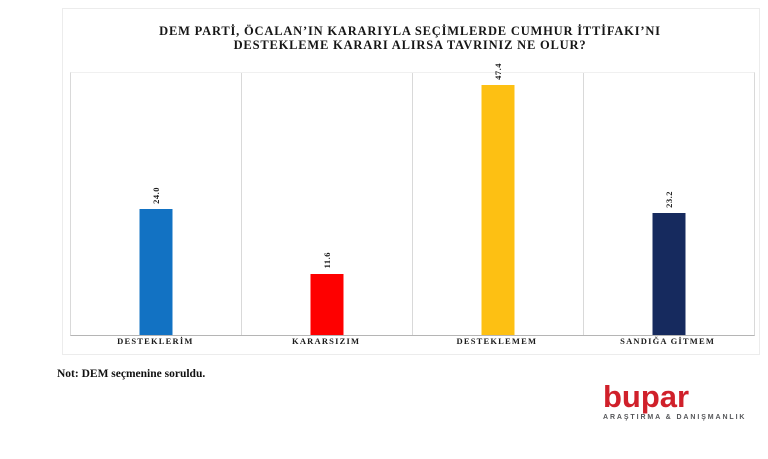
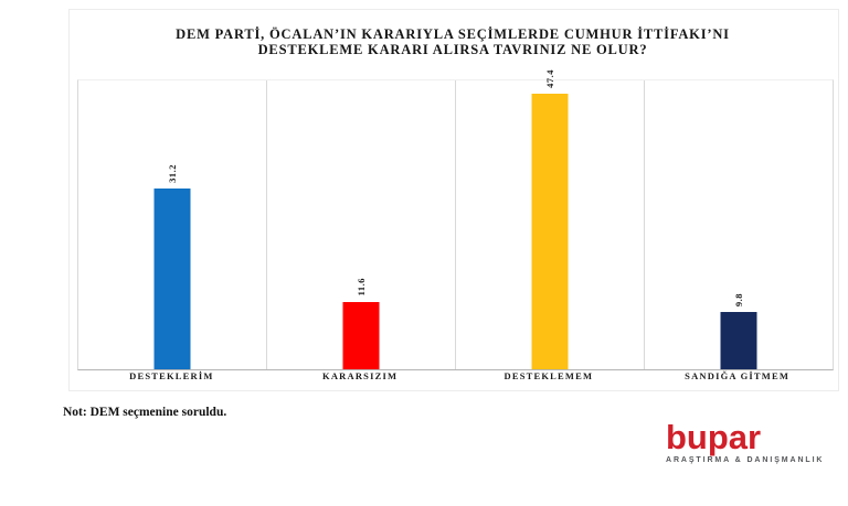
DESTEKLERİM: 24.0 -> 31.2
SANDIĞA GİTMEM: 23.2 -> 9.8
